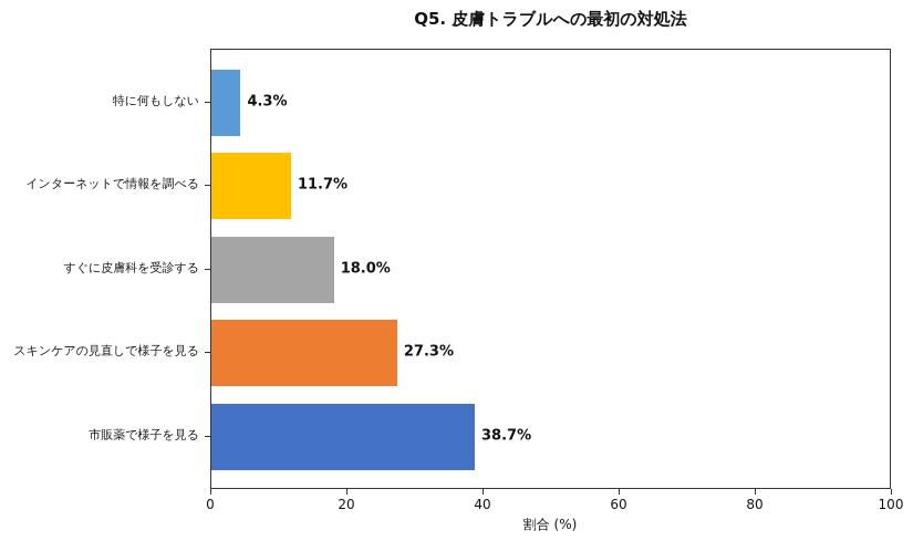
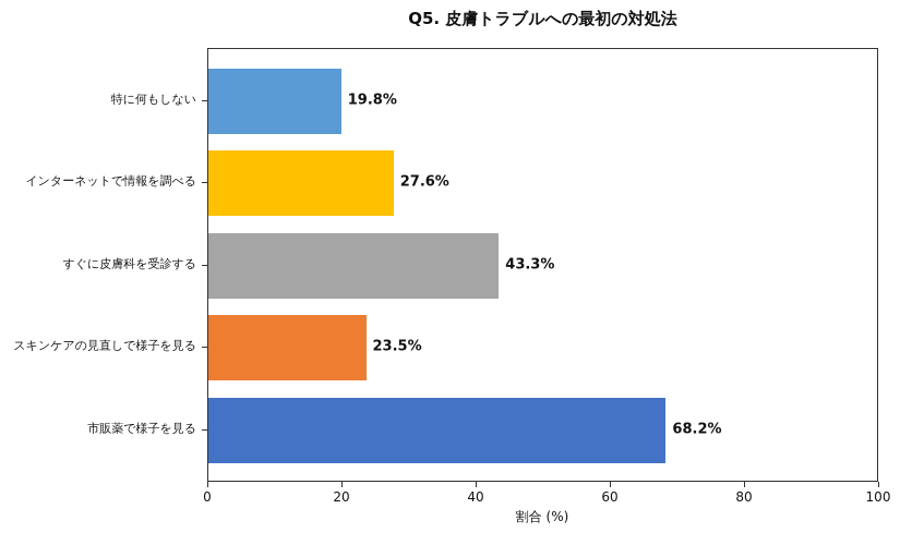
特に何もしない: 4.3% -> 19.8%
インターネットで情報を調べる: 11.7% -> 27.6%
すぐに皮膚科を受診する: 18.0% -> 43.3%
スキンケアの見直しで様子を見る: 27.3% -> 23.5%
市販薬で様子を見る: 38.7% -> 68.2%
